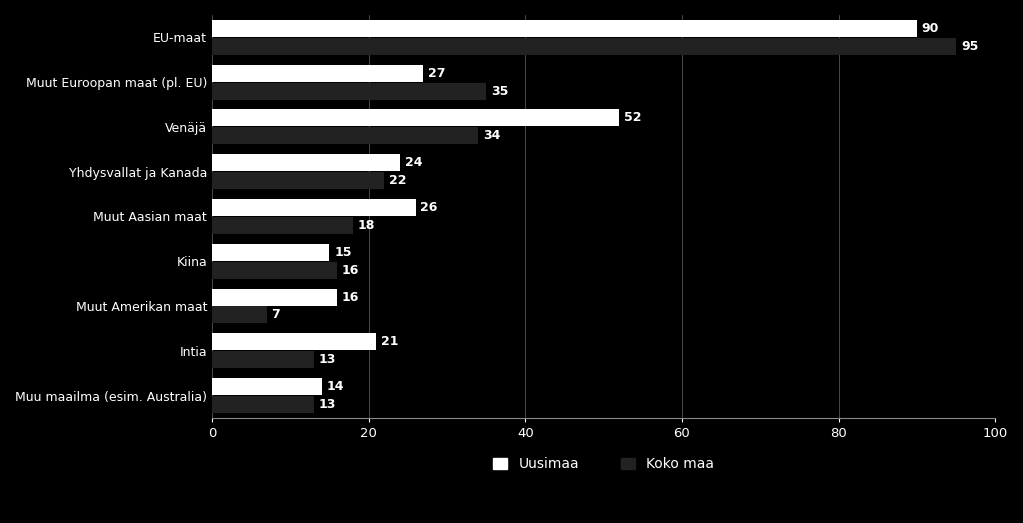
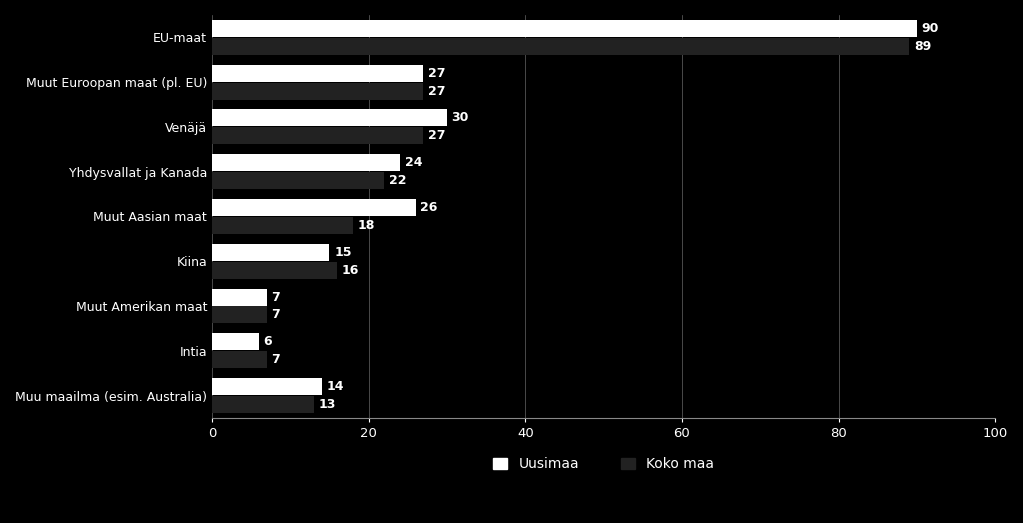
Koko maa/EU-maat: 95 -> 89
Koko maa/Muut Euroopan maat (pl. EU): 35 -> 27
Uusimaa/Venäjä: 52 -> 30
Koko maa/Venäjä: 34 -> 27
Uusimaa/Muut Amerikan maat: 16 -> 7
Uusimaa/Intia: 21 -> 6
Koko maa/Intia: 13 -> 7
